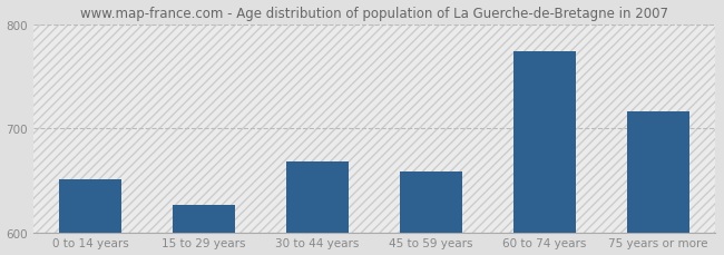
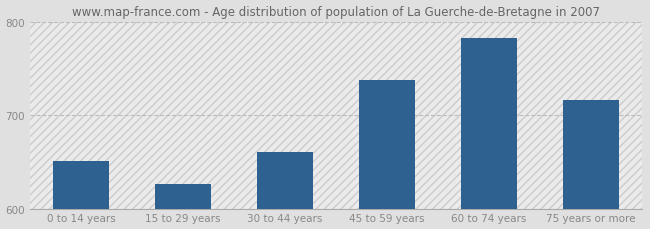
30 to 44 years: 668 -> 661
45 to 59 years: 658 -> 737
60 to 74 years: 774 -> 782
